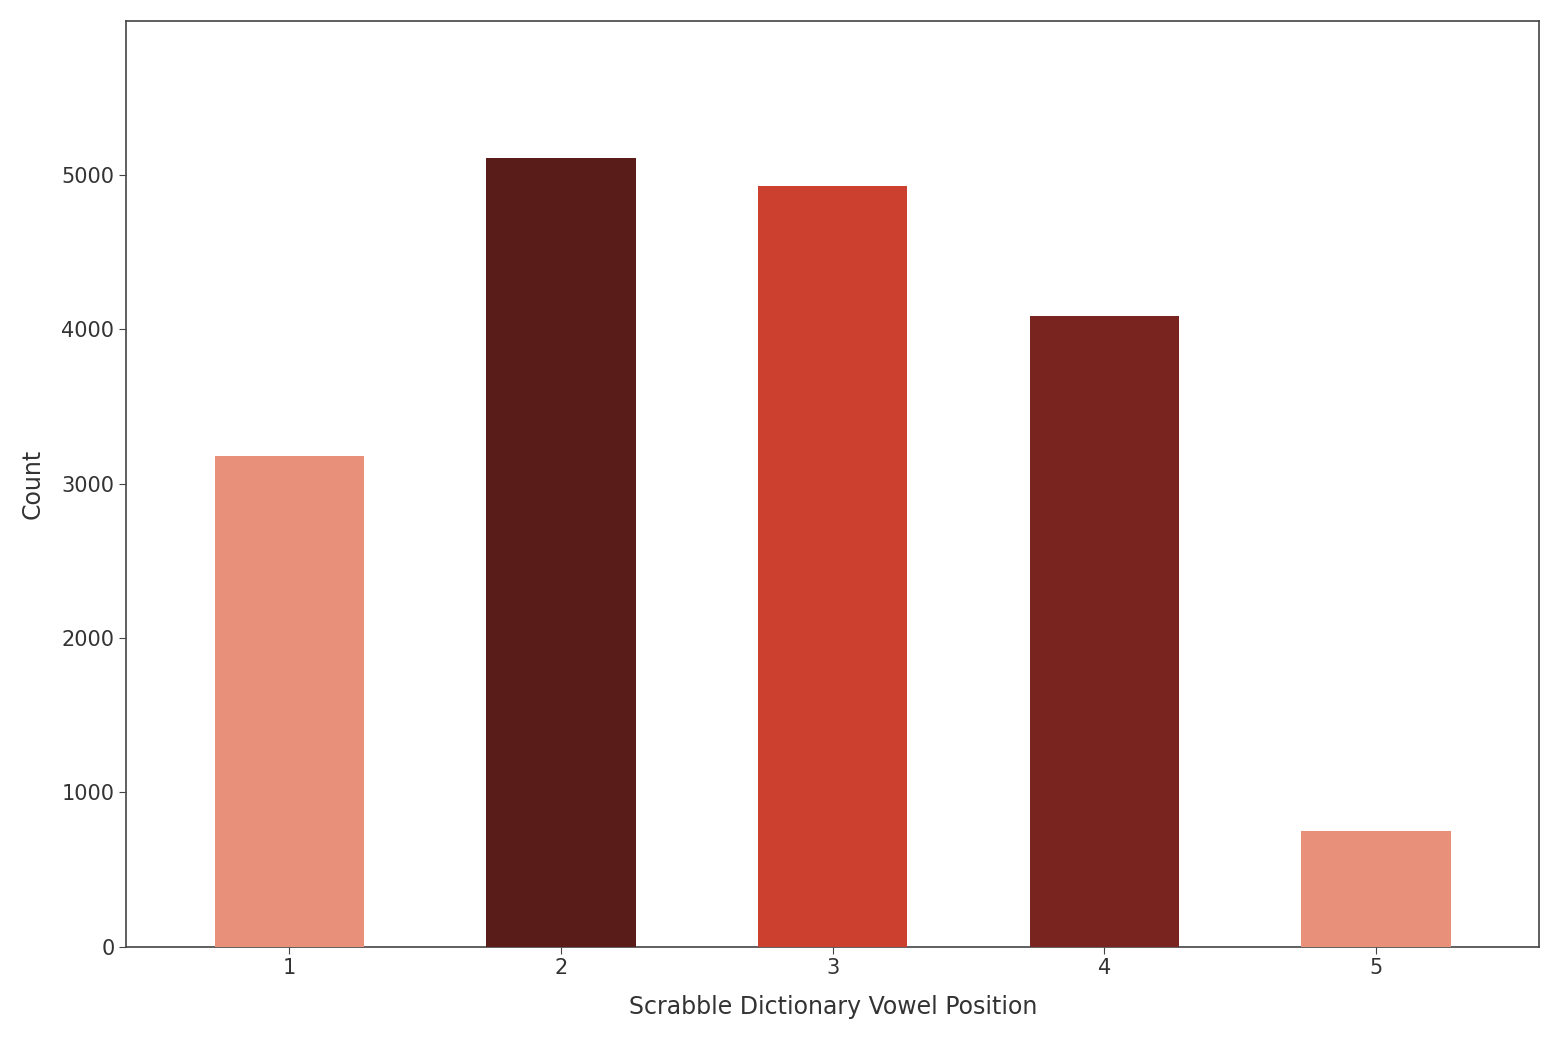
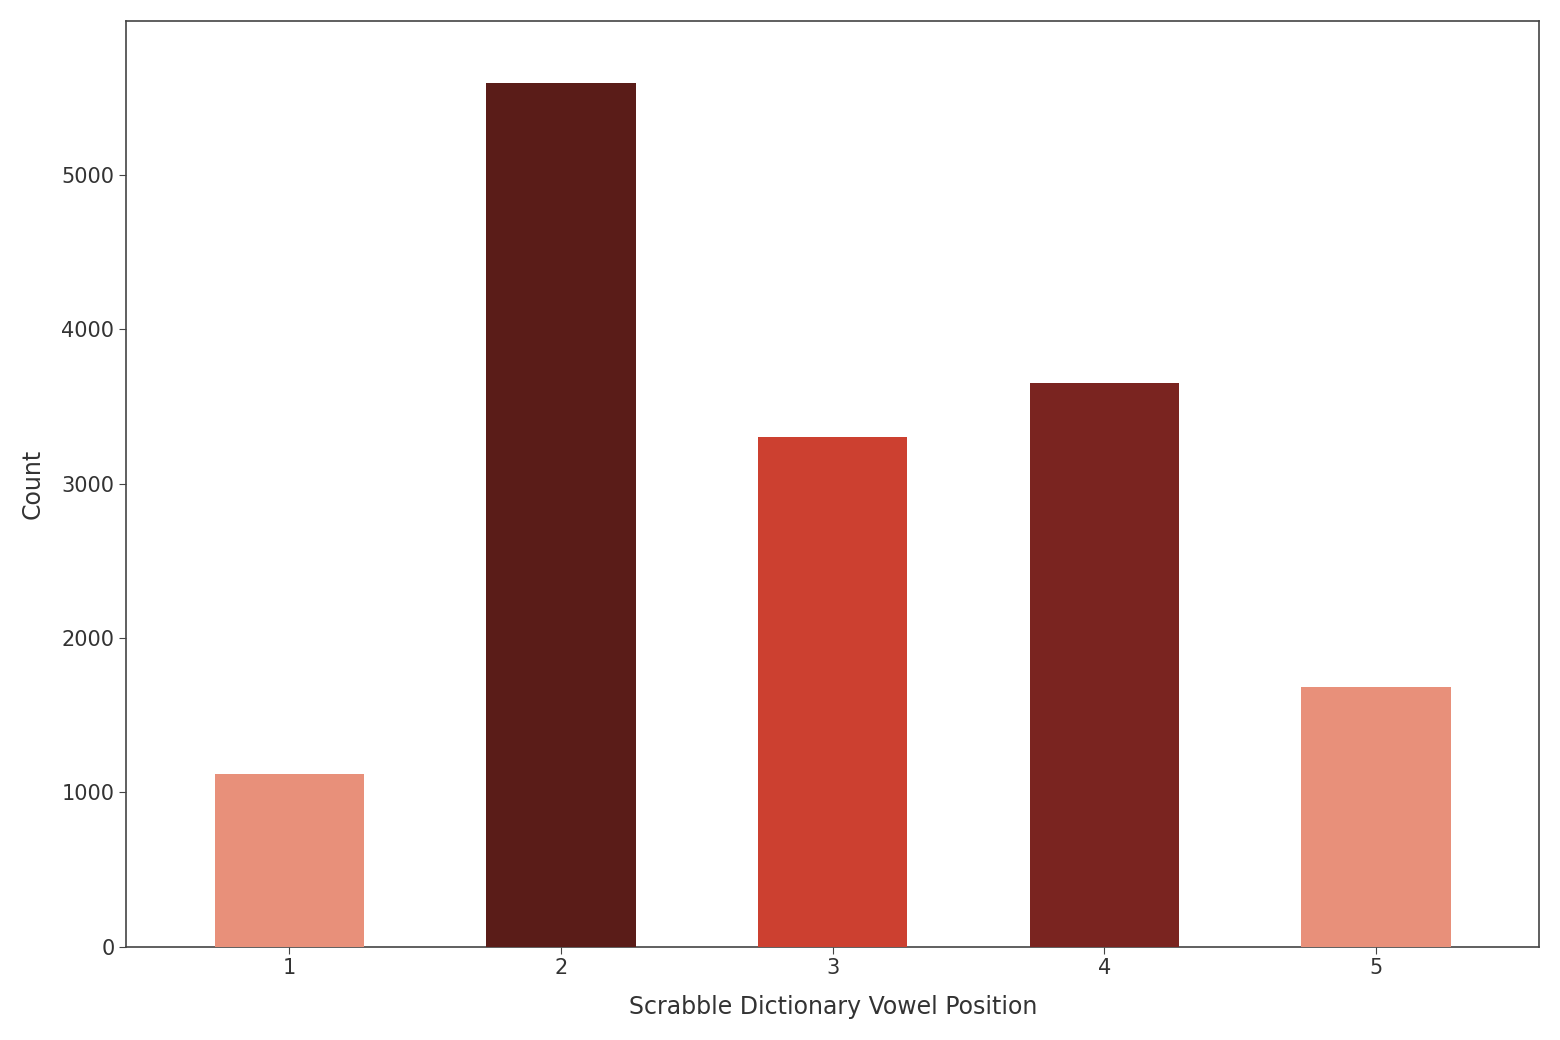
1: 3180 -> 1120
2: 5110 -> 5600
3: 4930 -> 3300
4: 4090 -> 3650
5: 750 -> 1680
